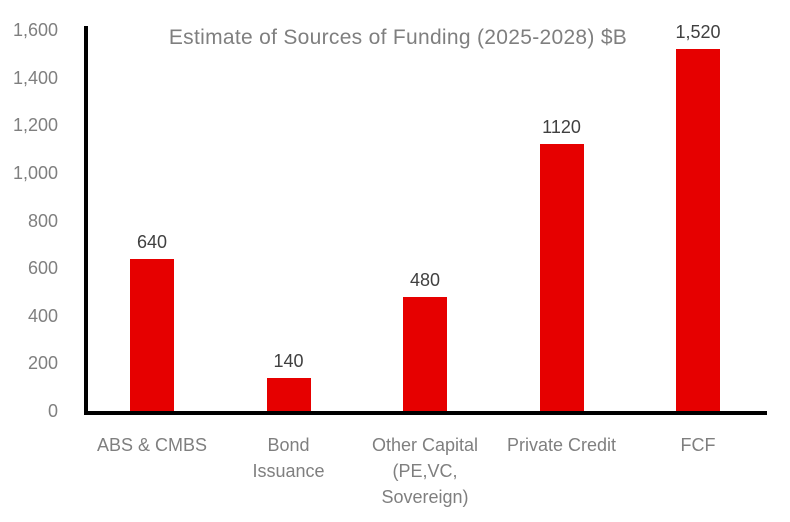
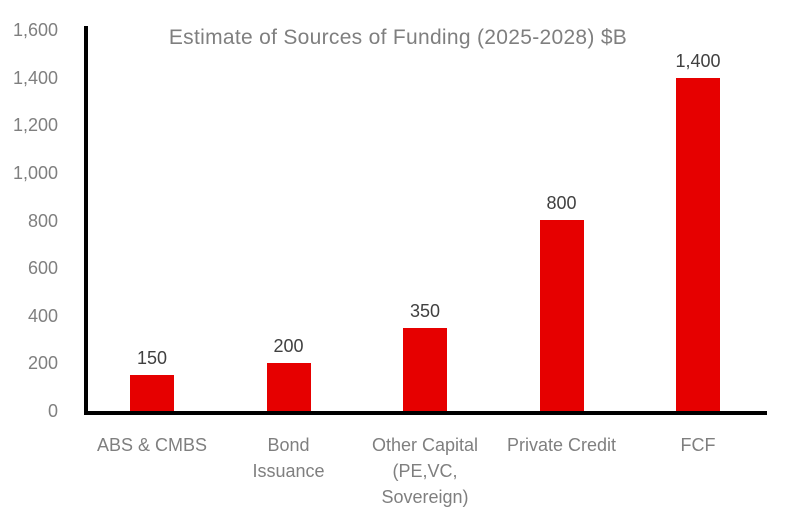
ABS & CMBS: 640 -> 150
Bond Issuance: 140 -> 200
Other Capital (PE,VC, Sovereign): 480 -> 350
Private Credit: 1120 -> 800
FCF: 1,520 -> 1,400
